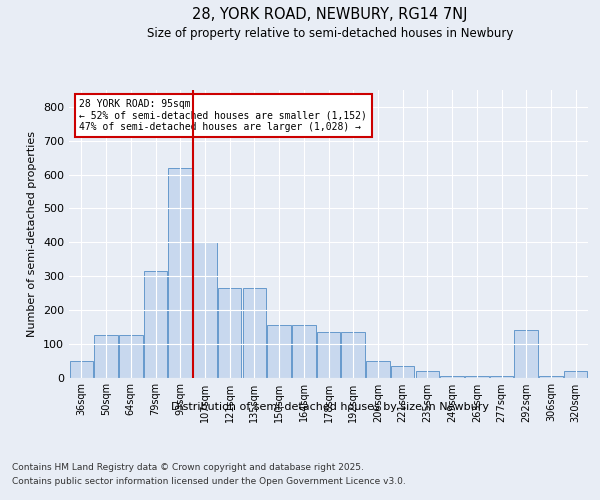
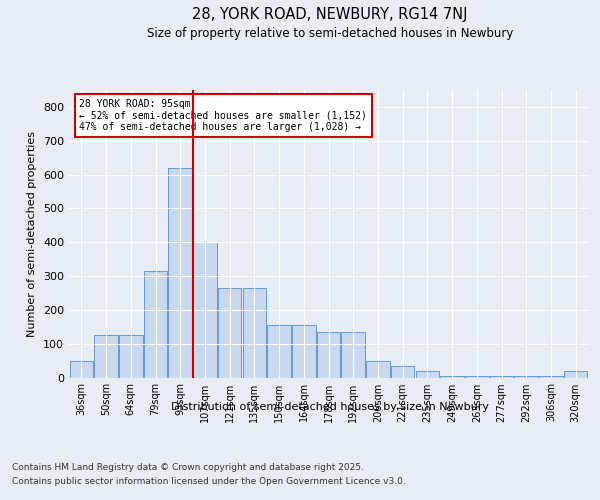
292sqm: 140 -> 5
